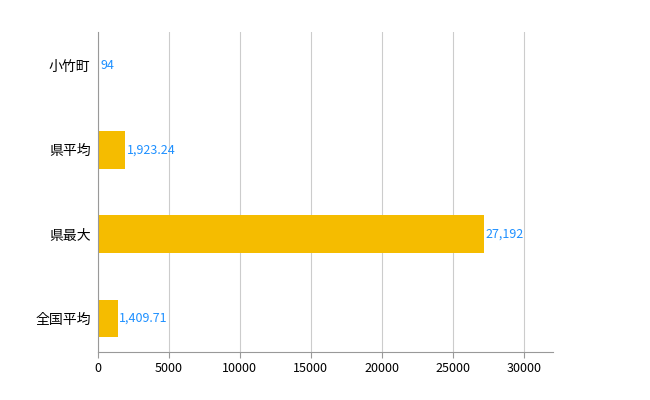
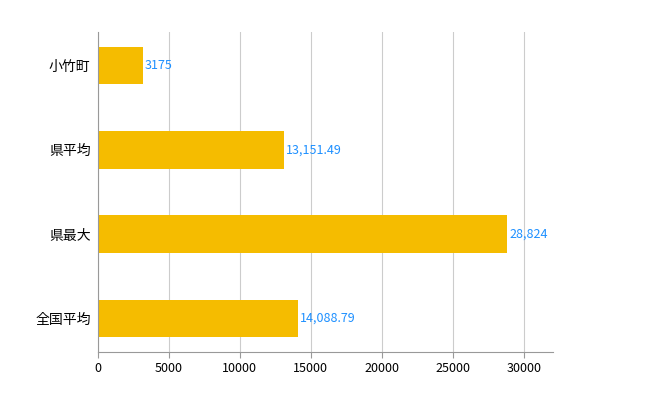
小竹町: 94 -> 3175
県平均: 1,923.24 -> 13,151.49
県最大: 27,192 -> 28,824
全国平均: 1,409.71 -> 14,088.79
